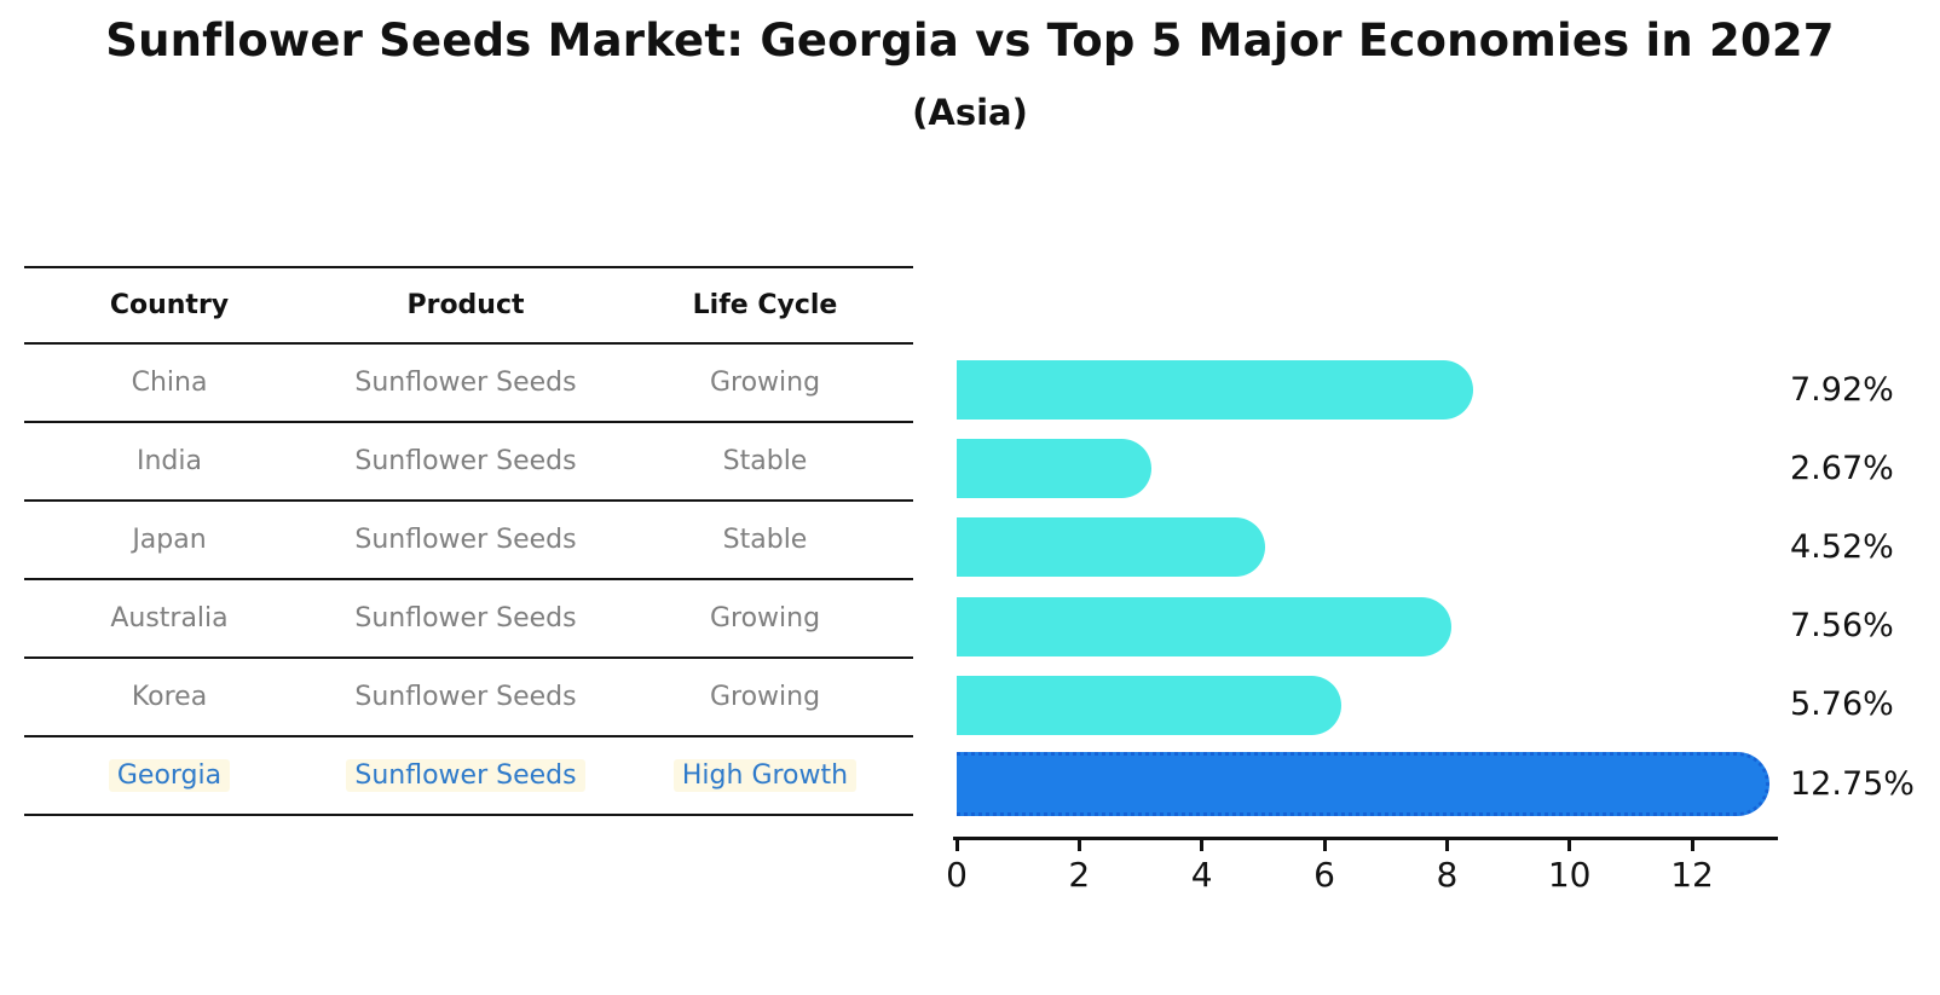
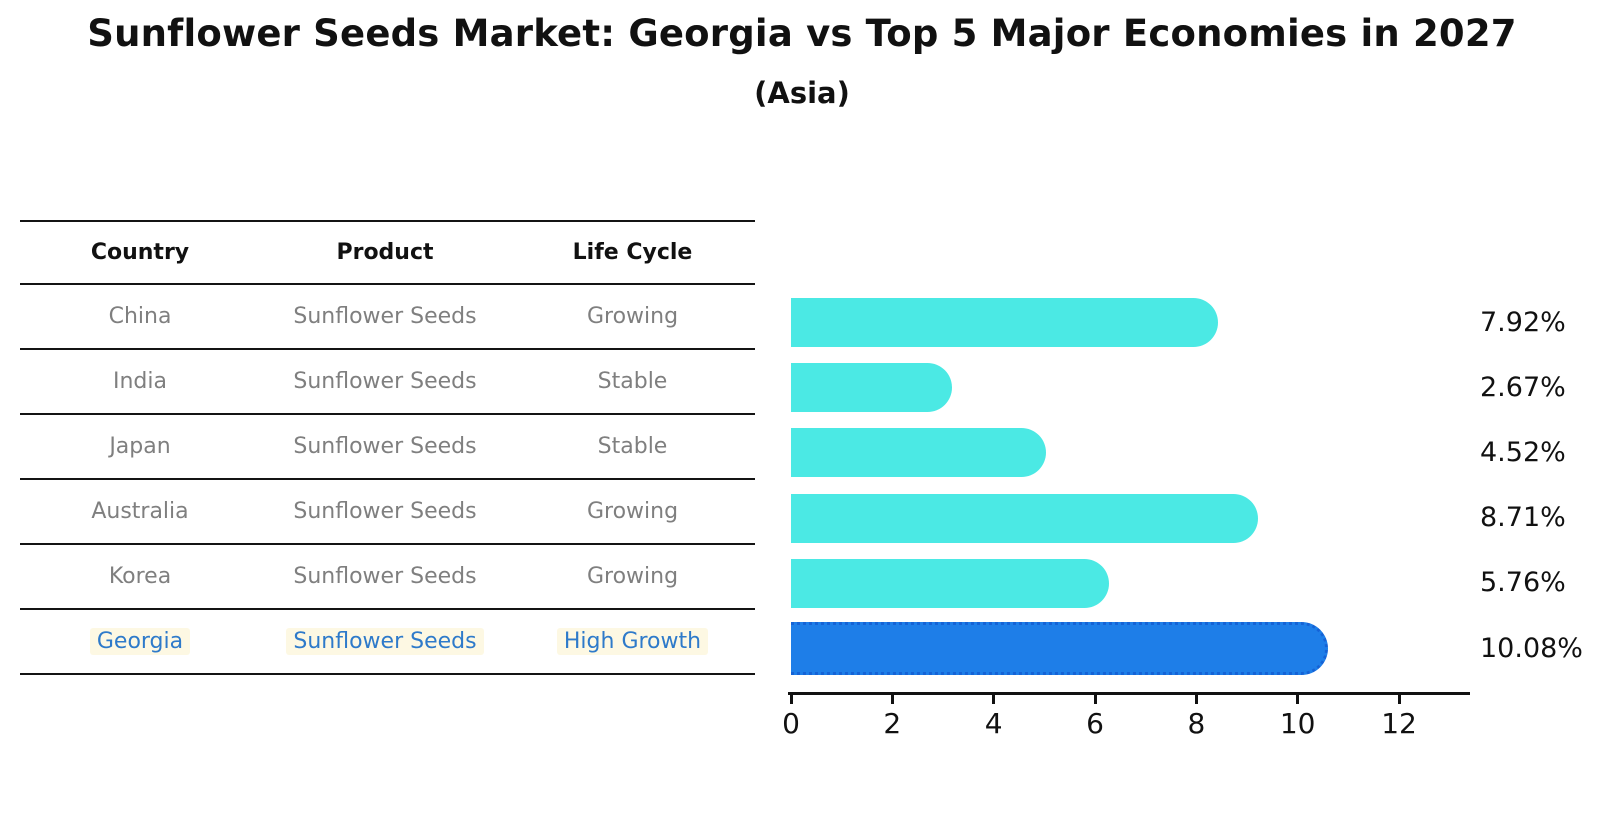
Australia: 7.56% -> 8.71%
Georgia: 12.75% -> 10.08%
